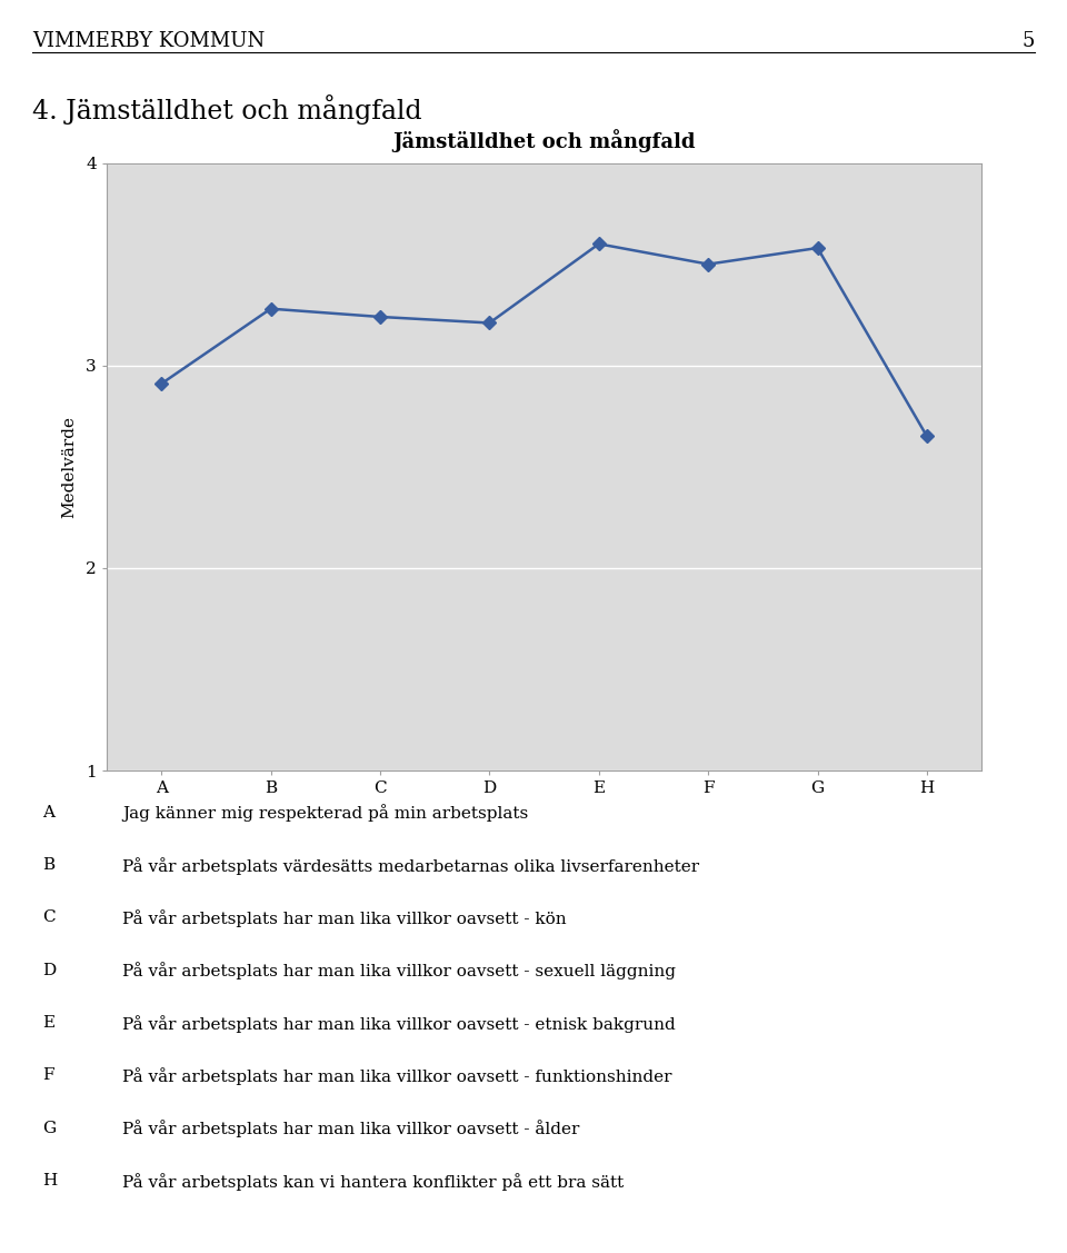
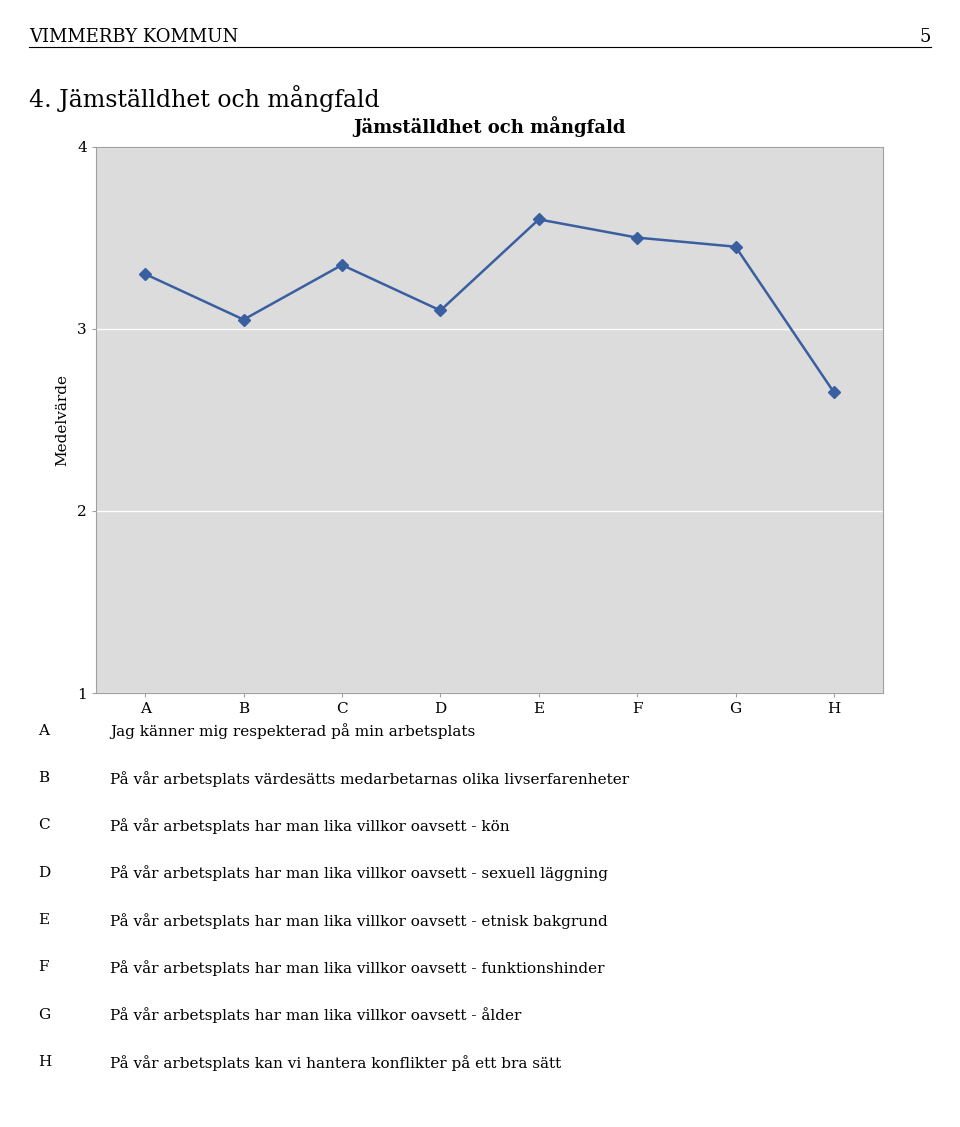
A: 2.91 -> 3.30
B: 3.28 -> 3.05
C: 3.24 -> 3.35
D: 3.21 -> 3.10
G: 3.58 -> 3.45
